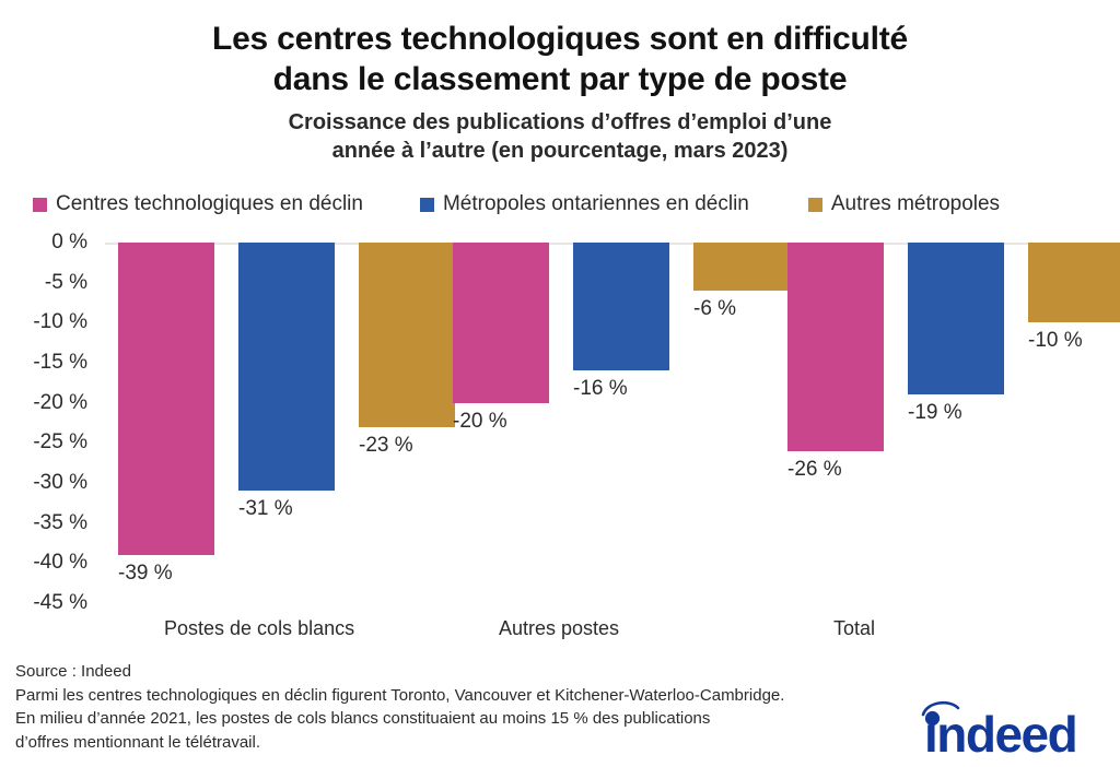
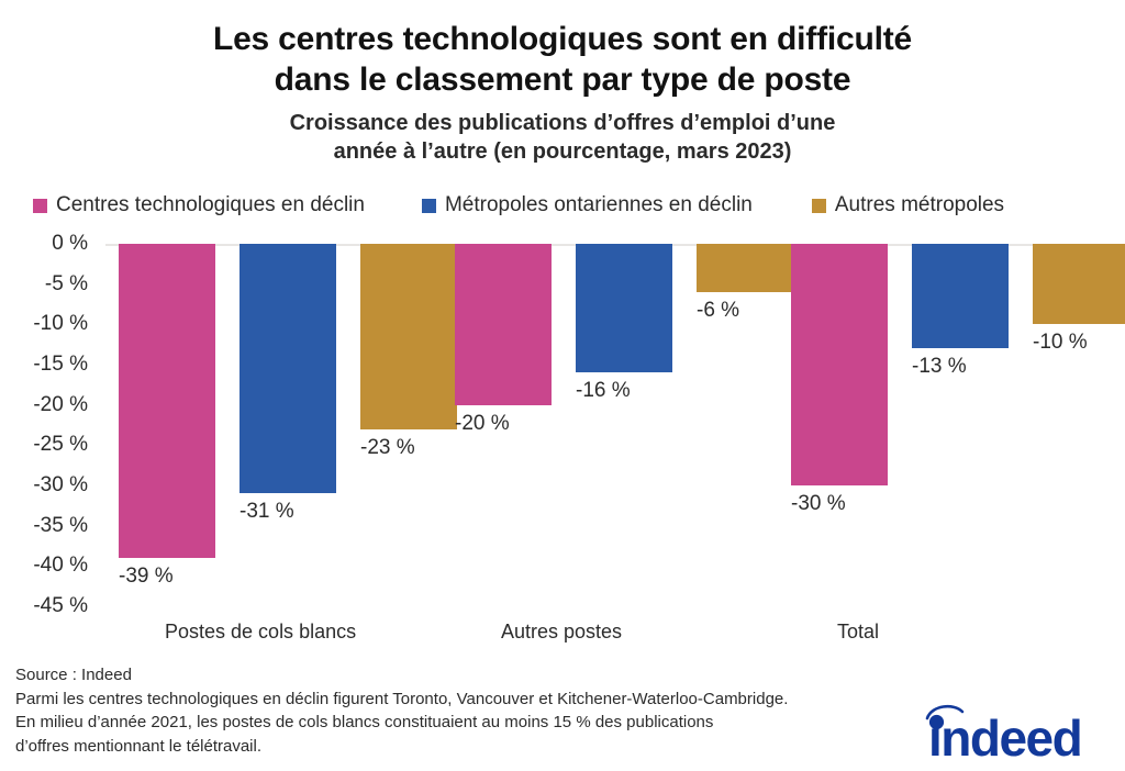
Centres technologiques en déclin/Total: -26 -> -30
Métropoles ontariennes en déclin/Total: -19 -> -13
